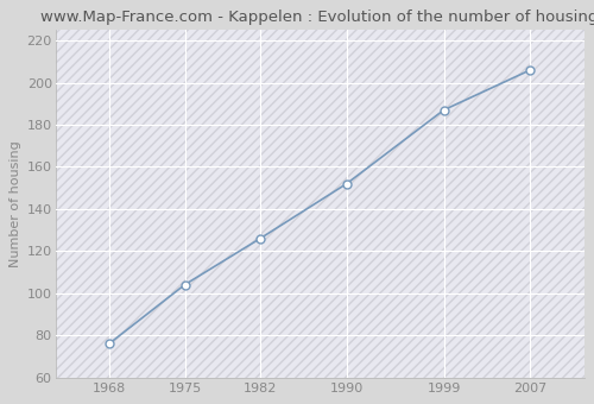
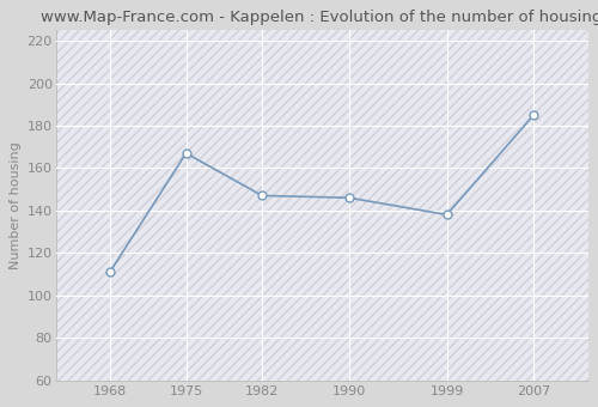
1968: 76 -> 111
1975: 104 -> 167
1982: 126 -> 147
1990: 152 -> 146
1999: 187 -> 138
2007: 206 -> 185
